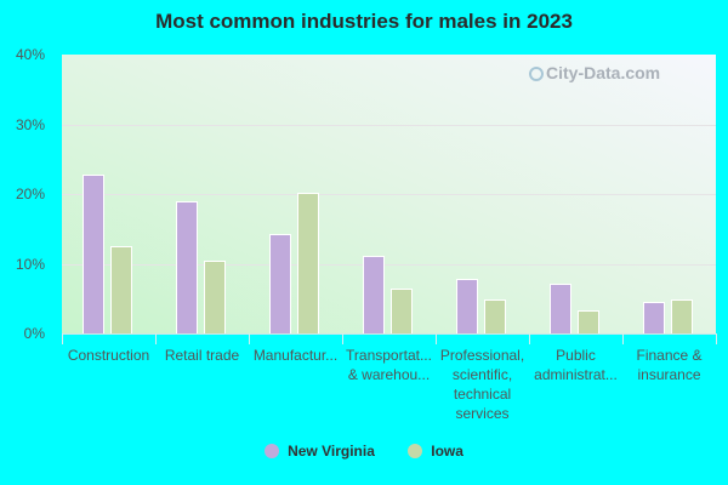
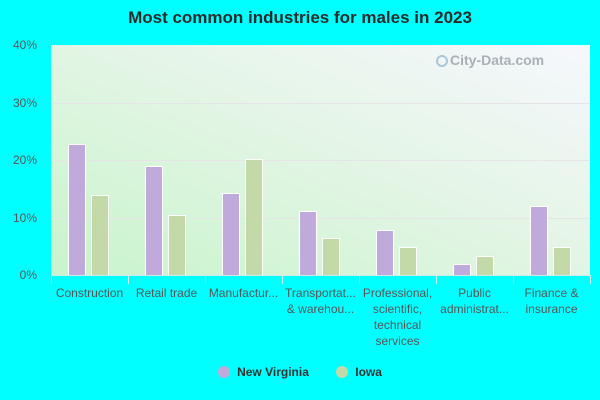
Iowa/Construction: 12% -> 14%
New Virginia/Public administrat...: 7% -> 2%
New Virginia/Finance & insurance: 5% -> 12%
